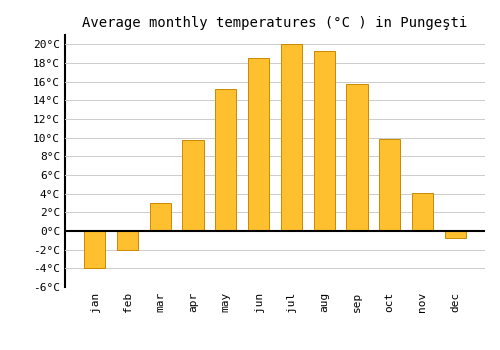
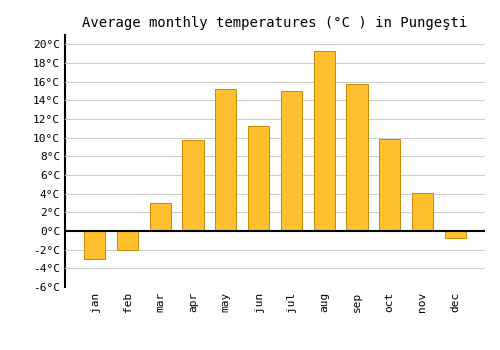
jan: -4.0°C -> -3.0°C
jun: 18.5°C -> 11.2°C
jul: 20.0°C -> 15.0°C
